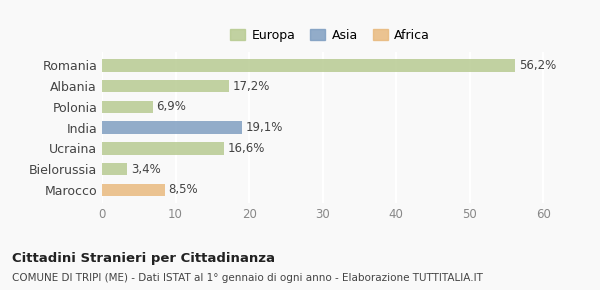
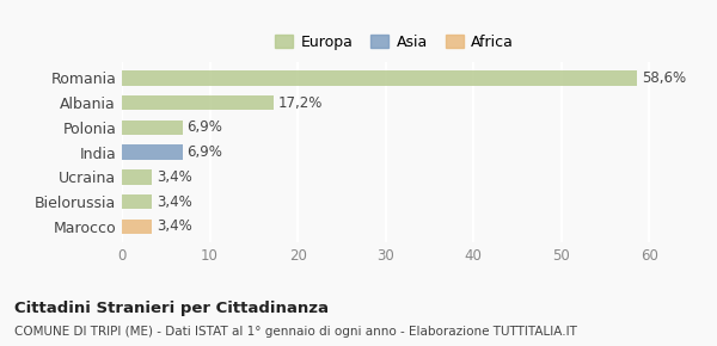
Romania: 56,2% -> 58,6%
India: 19,1% -> 6,9%
Ucraina: 16,6% -> 3,4%
Marocco: 8,5% -> 3,4%
